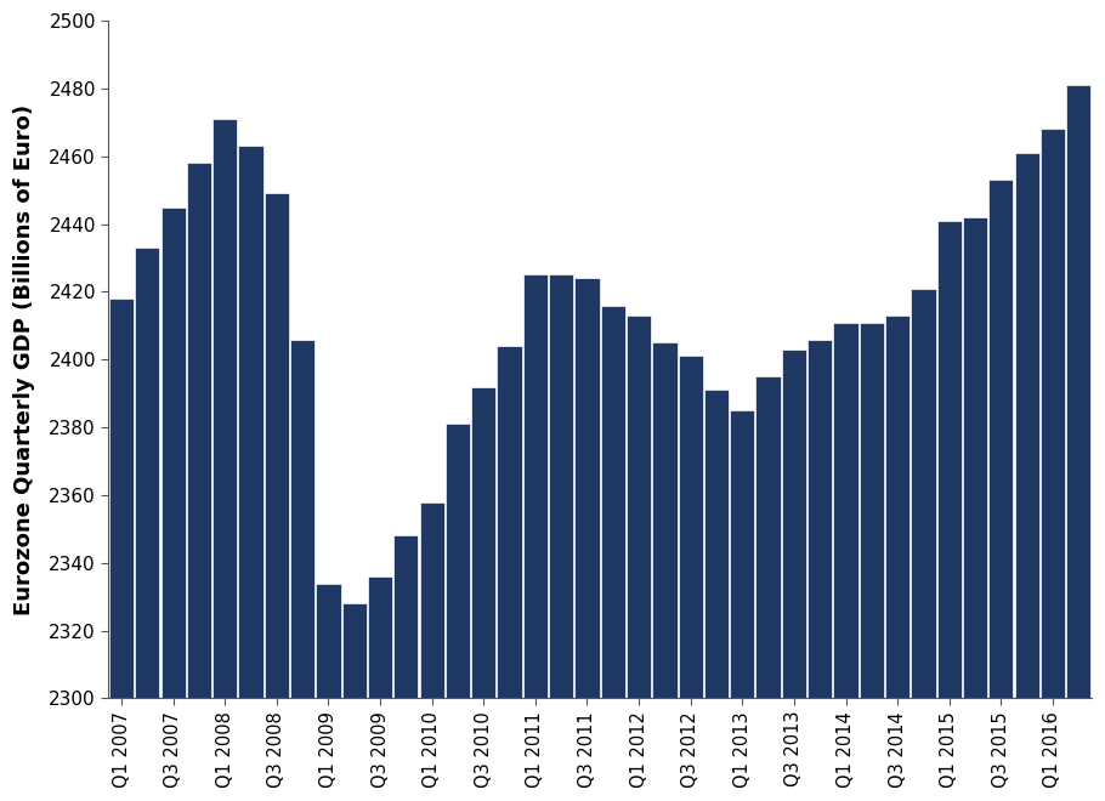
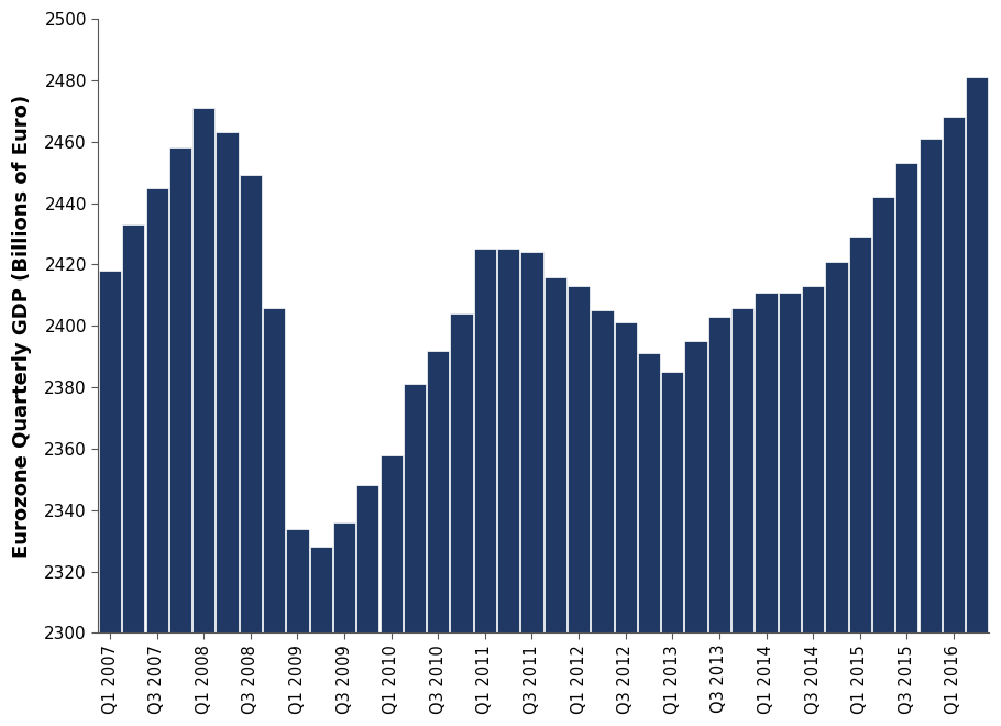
Q1 2015: 2441 -> 2429
